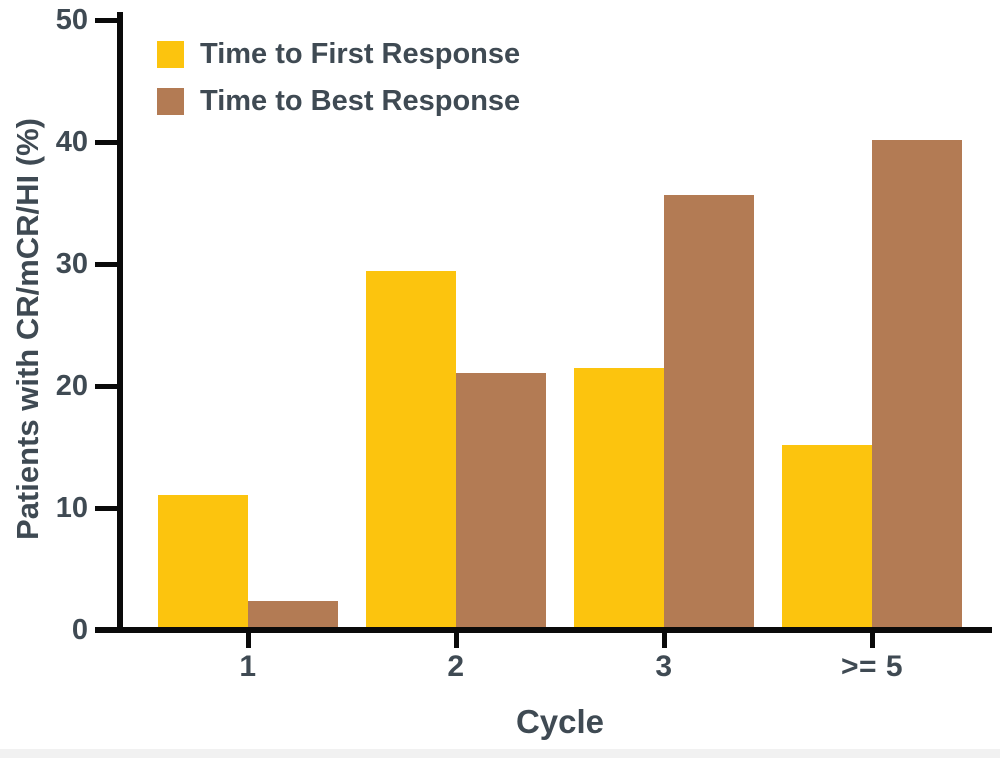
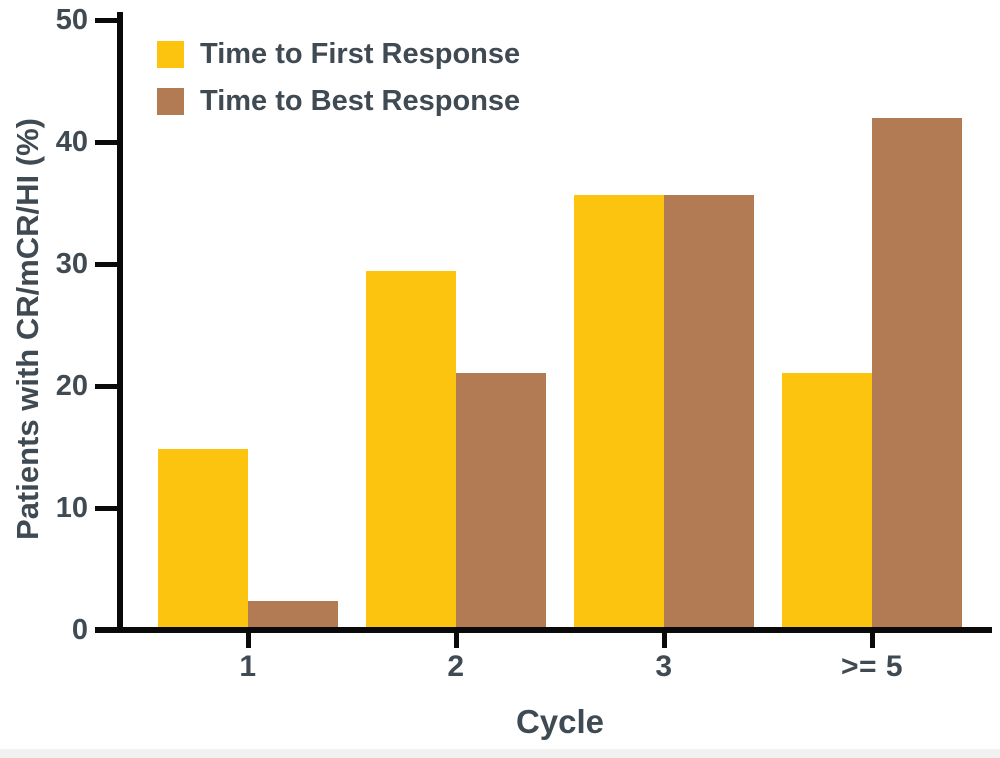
Time to First Response/1: 10.8 -> 14.6
Time to First Response/3: 21.2 -> 35.4
Time to First Response/>= 5: 14.9 -> 20.8
Time to Best Response/>= 5: 39.9 -> 41.7
